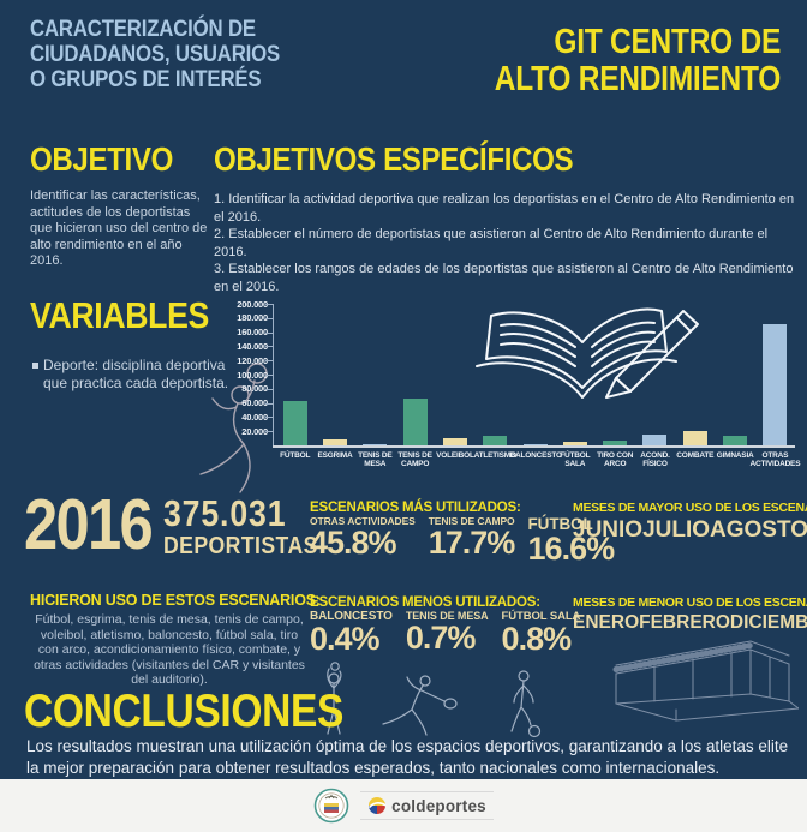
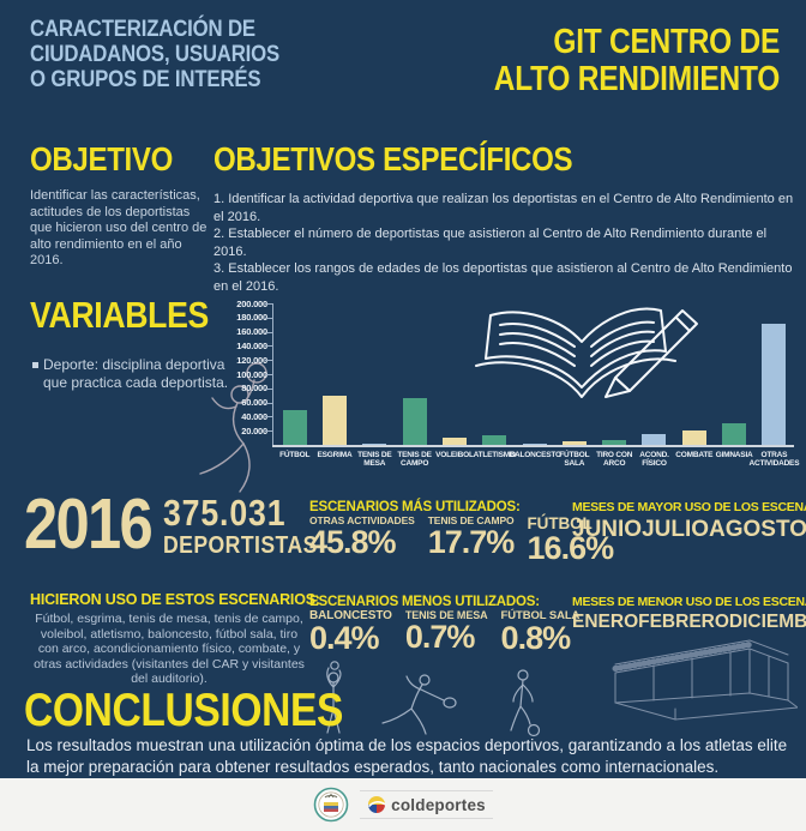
FÚTBOL: 60000 -> 50000
ESGRIMA: 10000 -> 70000
GIMNASIA: 10000 -> 30000
